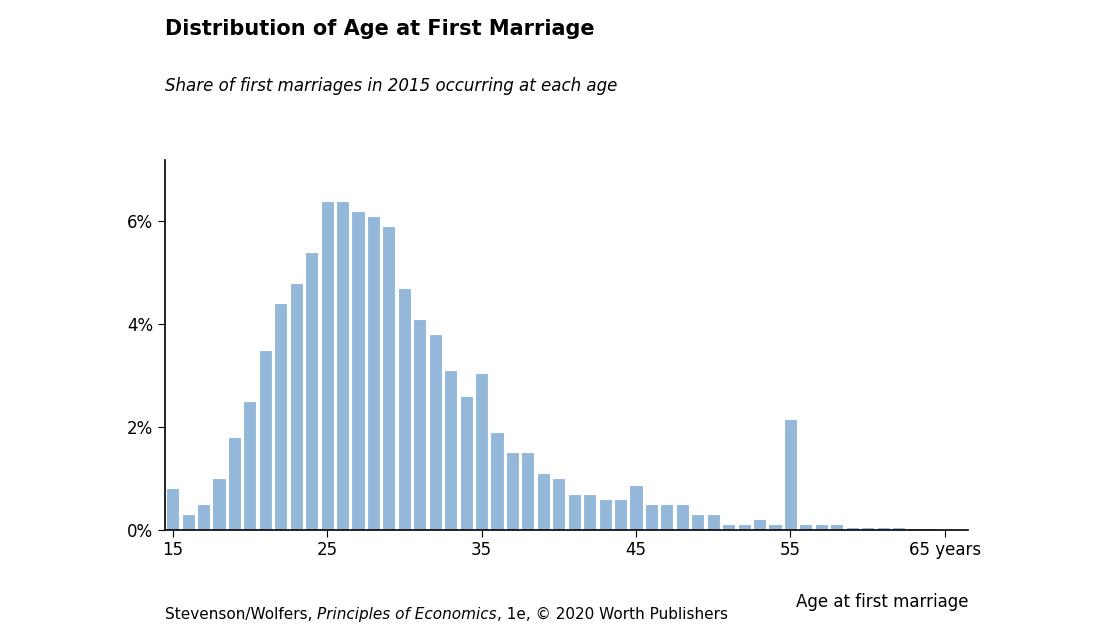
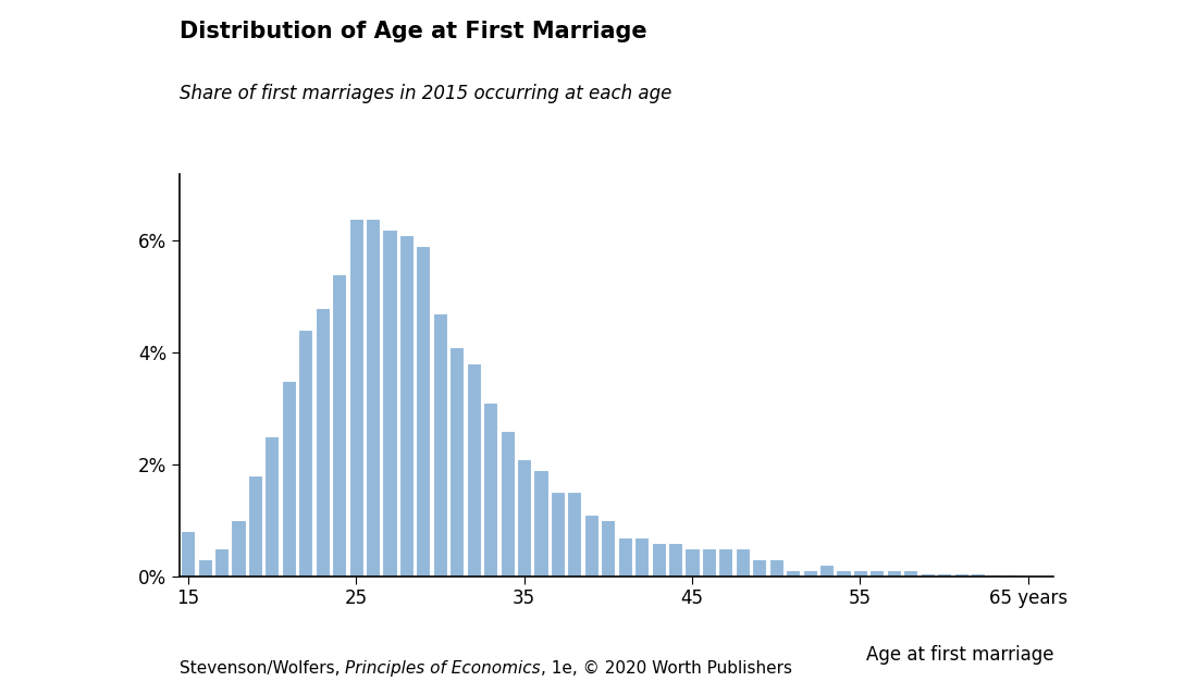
35: 3.04% -> 2.10%
45: 0.86% -> 0.50%
55: 2.16% -> 0.10%
